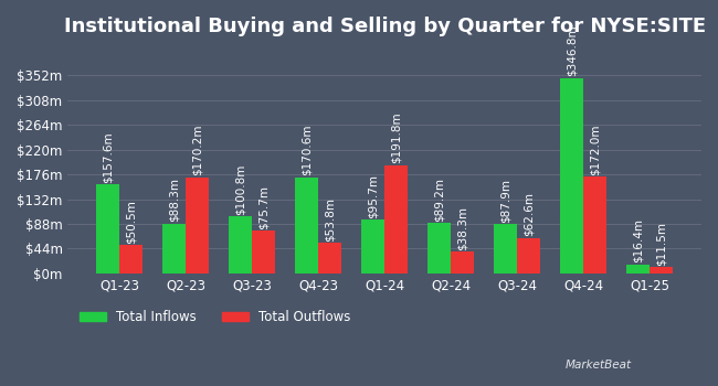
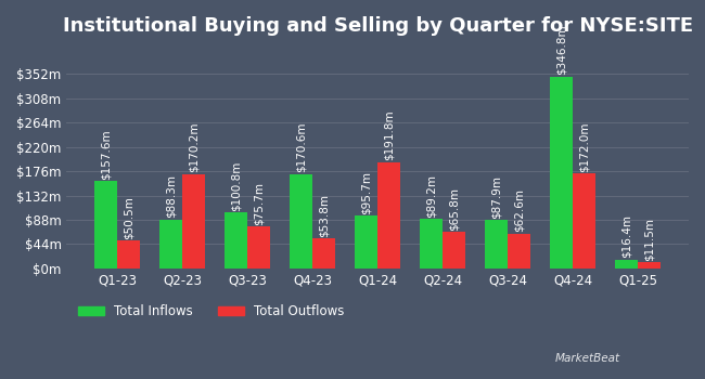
Total Outflows/Q2-24: $38.3m -> $65.8m
